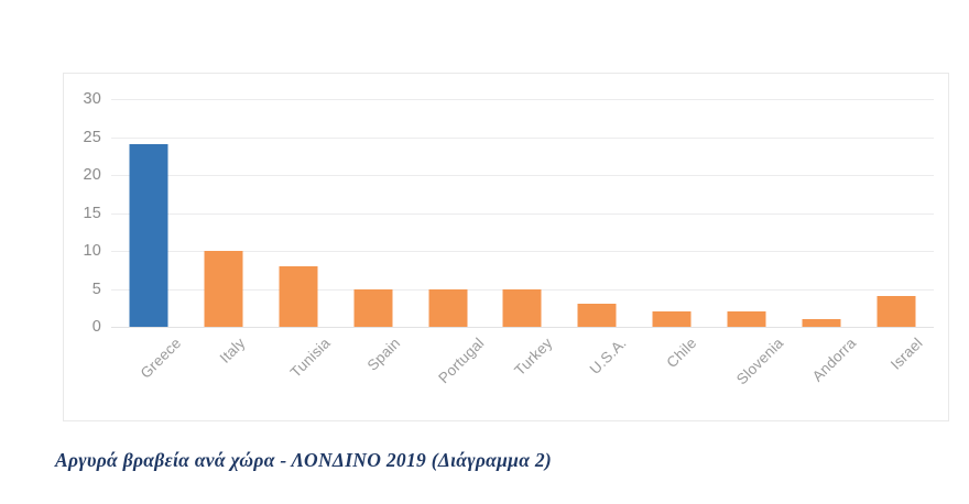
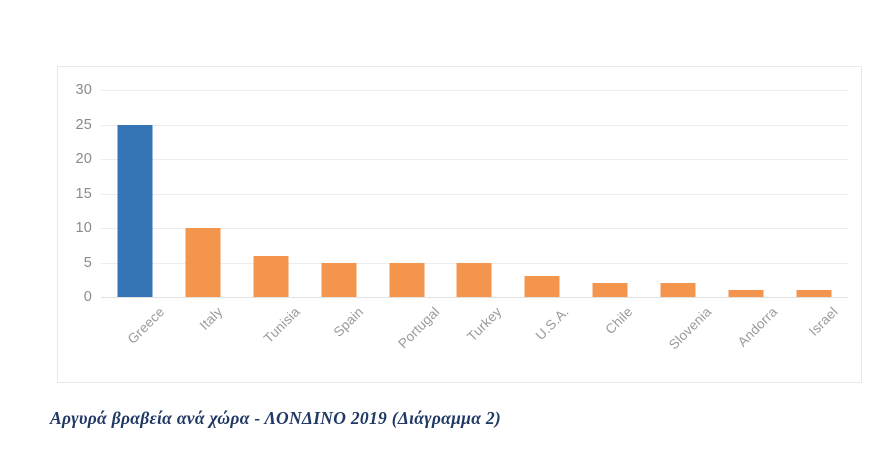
Greece: 24 -> 25
Tunisia: 8 -> 6
Israel: 4 -> 1
